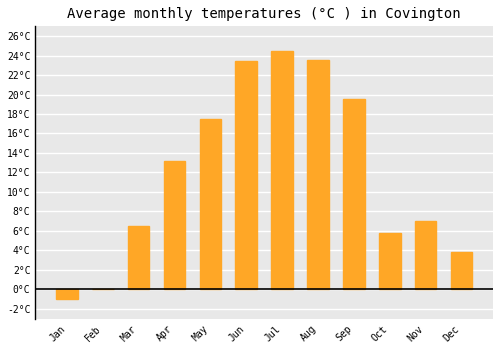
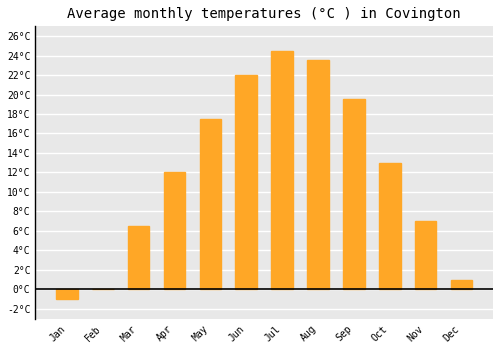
Apr: 13.2°C -> 12.0°C
Jun: 23.4°C -> 22.0°C
Oct: 5.8°C -> 13.0°C
Dec: 3.8°C -> 1.0°C
